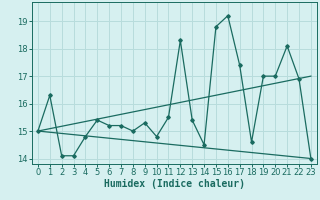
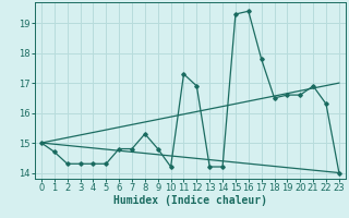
1: 16.3 -> 14.7
2: 14.1 -> 14.3
3: 14.1 -> 14.3
4: 14.8 -> 14.3
5: 15.4 -> 14.3
6: 15.2 -> 14.8
7: 15.2 -> 14.8
8: 15.0 -> 15.3
9: 15.3 -> 14.8
10: 14.8 -> 14.2
11: 15.5 -> 17.3
12: 18.3 -> 16.9
13: 15.4 -> 14.2
14: 14.5 -> 14.2
15: 18.8 -> 19.3
16: 19.2 -> 19.4
17: 17.4 -> 17.8
18: 14.6 -> 16.5
19: 17.0 -> 16.6
20: 17.0 -> 16.6
21: 18.1 -> 16.9
22: 16.9 -> 16.3
